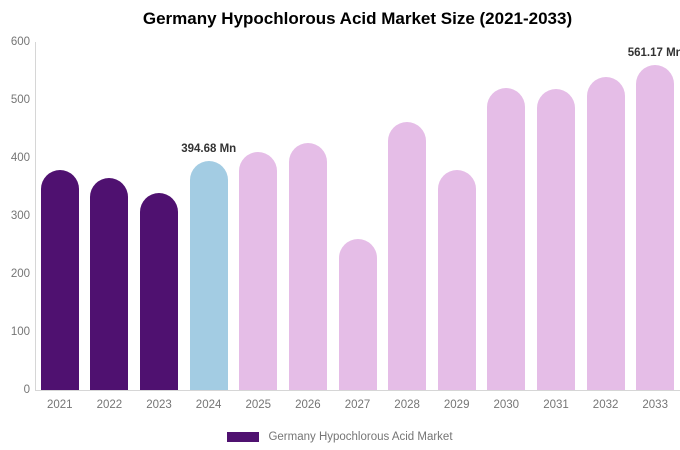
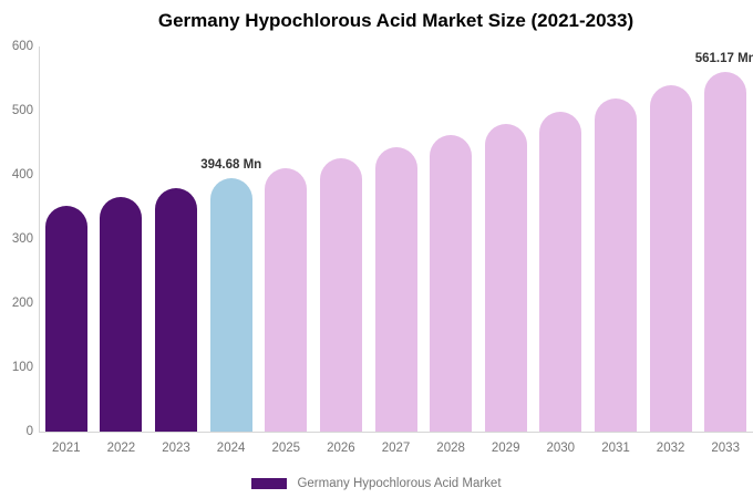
2021: 380 -> 350
2023: 340 -> 380
2027: 260 -> 440
2029: 380 -> 480
2030: 520 -> 500
